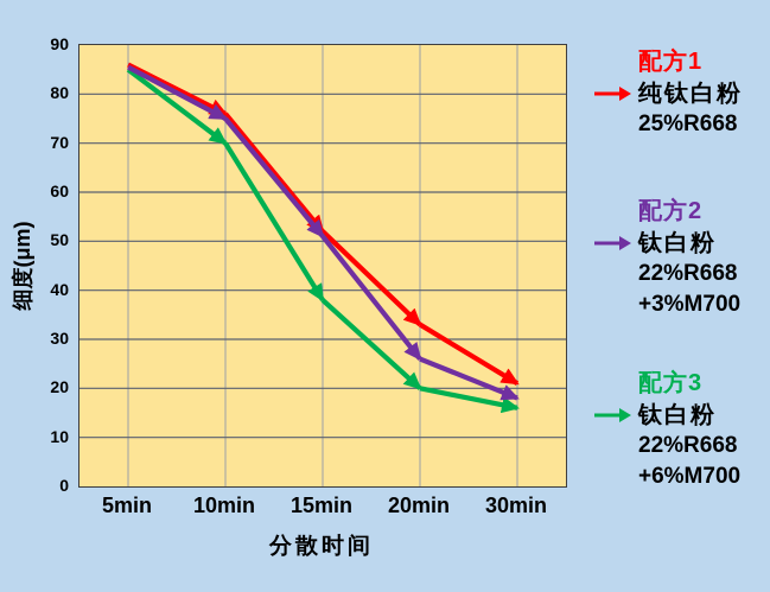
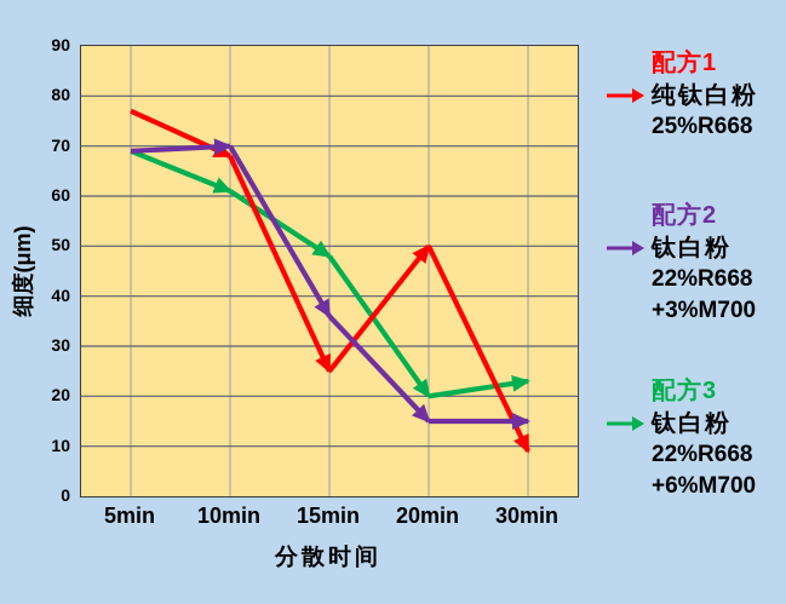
配方1/5min: 86 -> 77
配方2/5min: 86 -> 69
配方3/5min: 85 -> 69
配方1/10min: 76 -> 68
配方2/10min: 75 -> 70
配方3/10min: 70 -> 61
配方1/15min: 52 -> 25
配方2/15min: 51 -> 36
配方3/15min: 38 -> 48
配方1/20min: 33 -> 50
配方2/20min: 26 -> 15
配方1/30min: 21 -> 9
配方2/30min: 18 -> 15
配方3/30min: 16 -> 23
